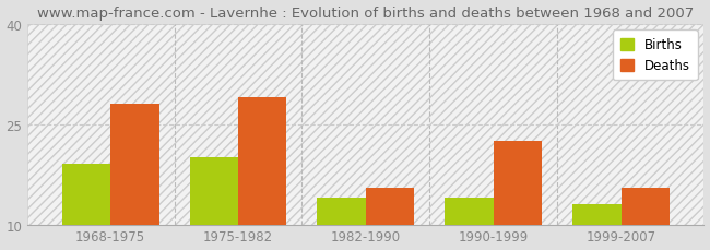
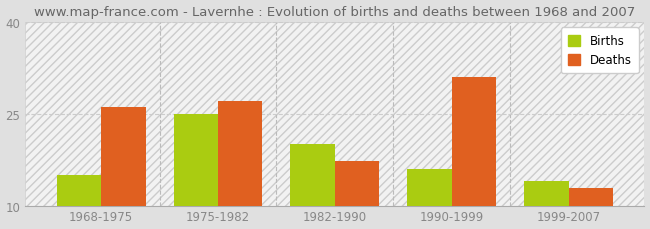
Births/1968-1975: 19 -> 15
Deaths/1968-1975: 28.0 -> 26.0
Births/1975-1982: 20 -> 25
Deaths/1975-1982: 29.0 -> 27.0
Births/1982-1990: 14 -> 20
Deaths/1982-1990: 15.5 -> 17.2
Births/1990-1999: 14 -> 16
Deaths/1990-1999: 22.5 -> 31.0
Births/1999-2007: 13 -> 14
Deaths/1999-2007: 15.5 -> 12.8
